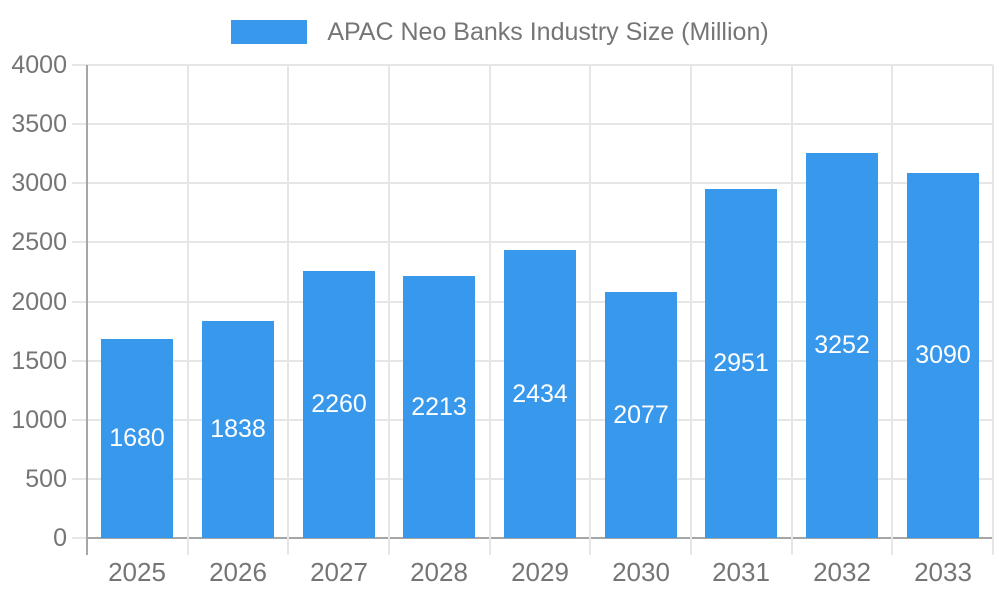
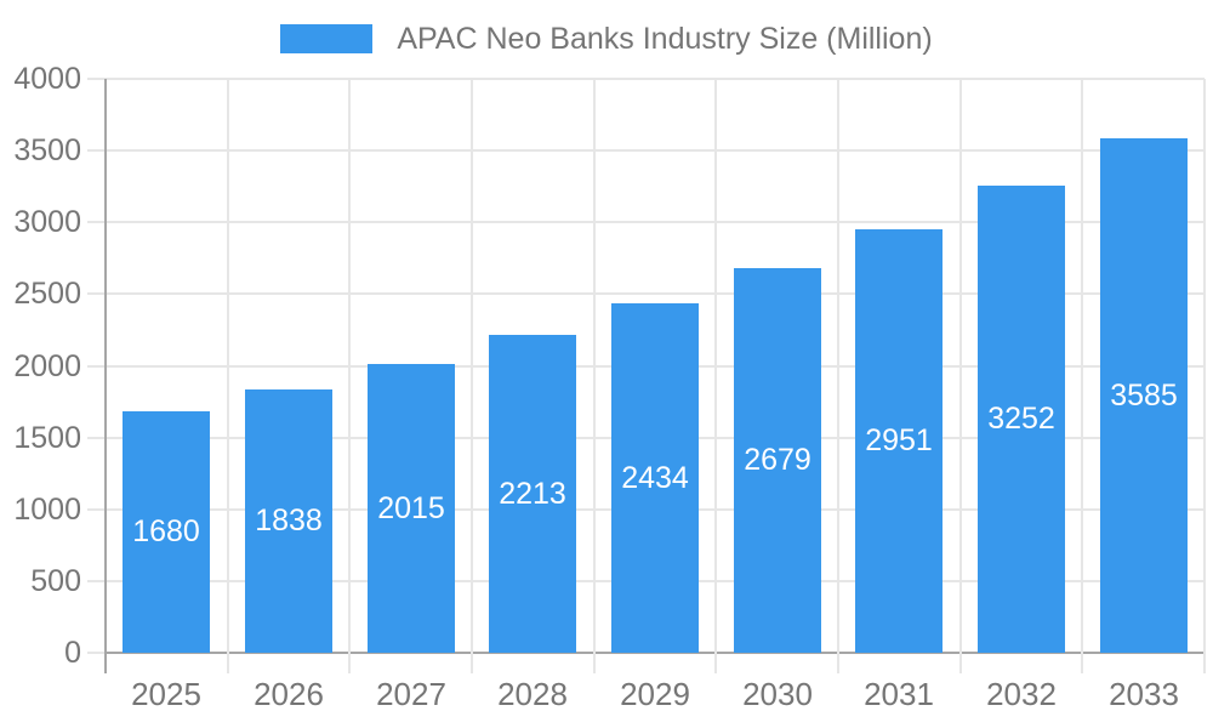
2027: 2260 -> 2015
2030: 2077 -> 2679
2033: 3090 -> 3585
